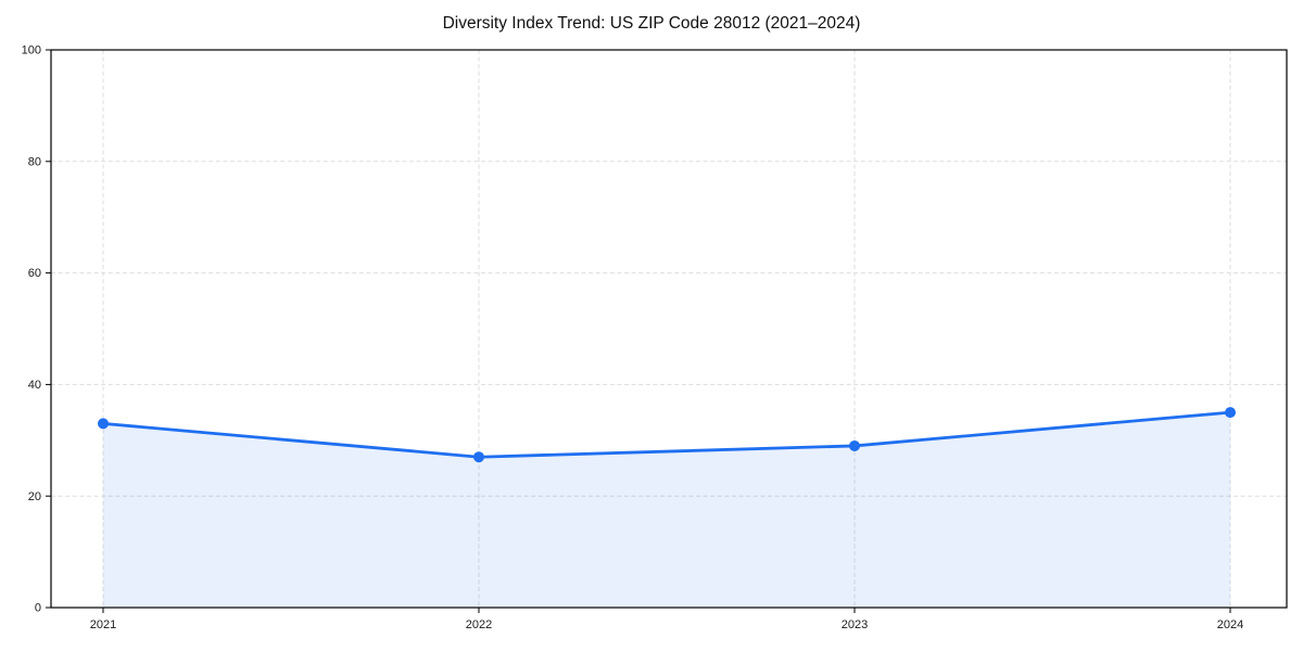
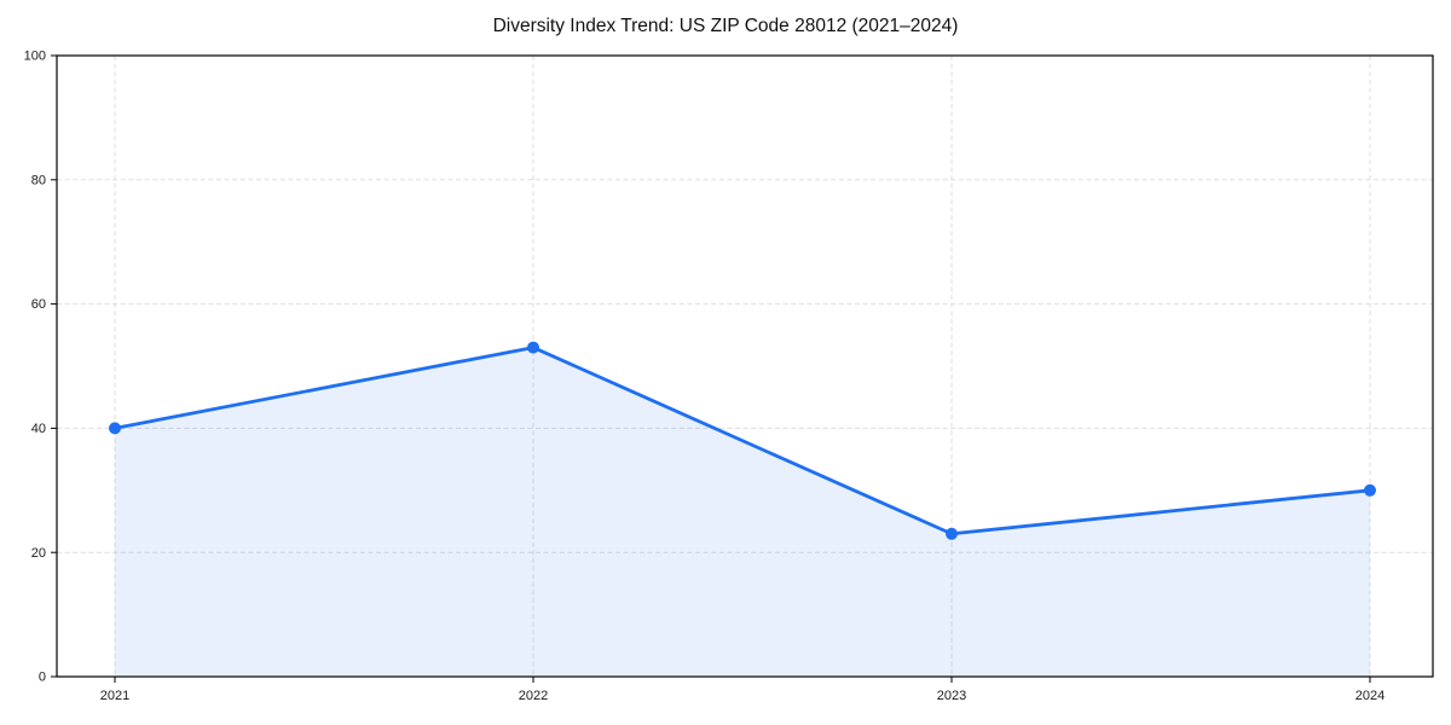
2021: 33 -> 40
2022: 27 -> 53
2023: 29 -> 23
2024: 35 -> 30
